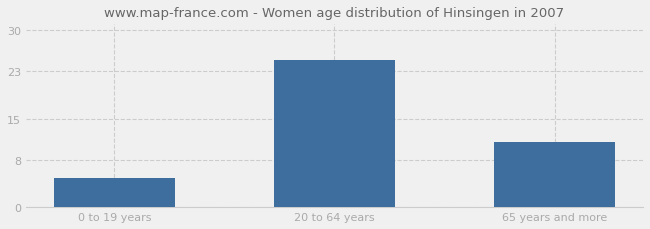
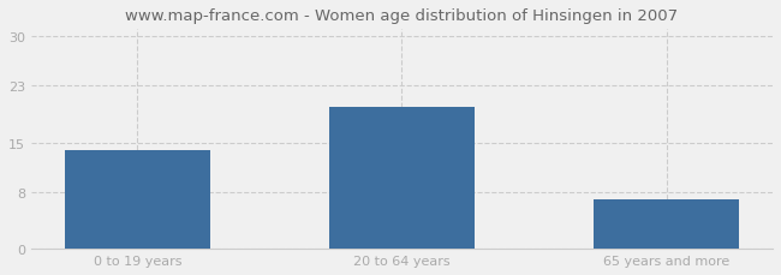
0 to 19 years: 5 -> 14
20 to 64 years: 25 -> 20
65 years and more: 11 -> 7
